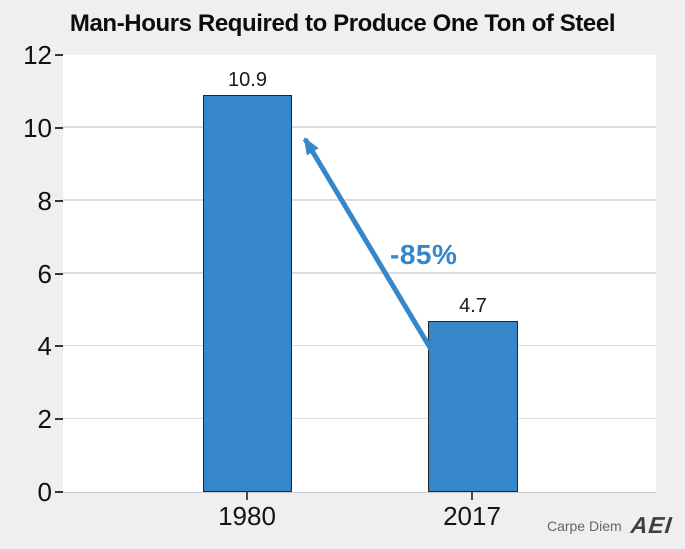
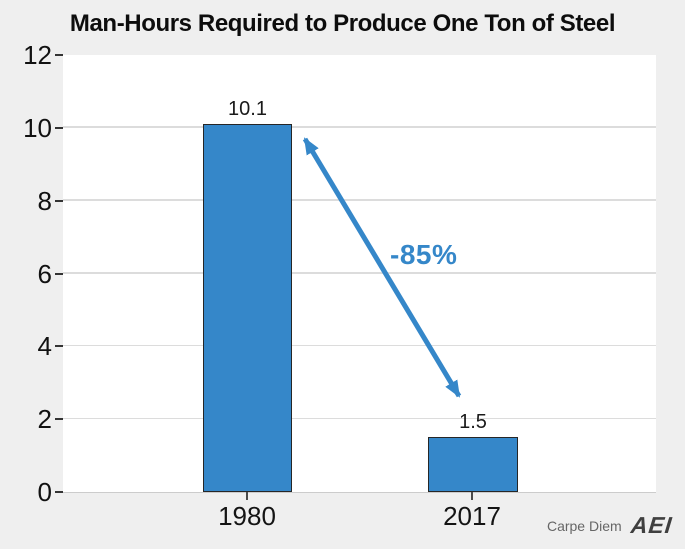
1980: 10.9 -> 10.1
2017: 4.7 -> 1.5
